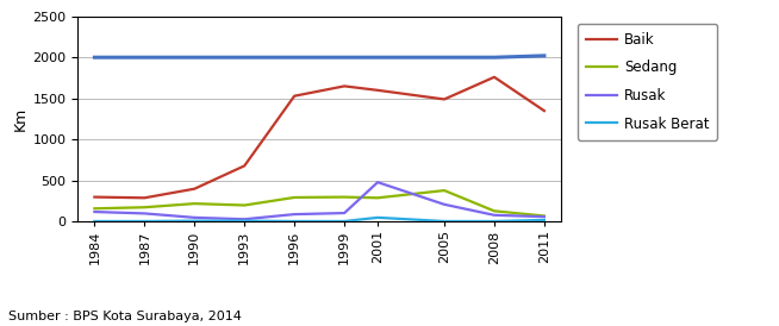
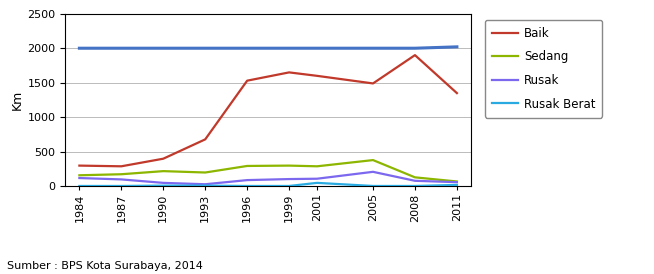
Rusak/2001: 480 -> 110
Baik/2008: 1760 -> 1900
